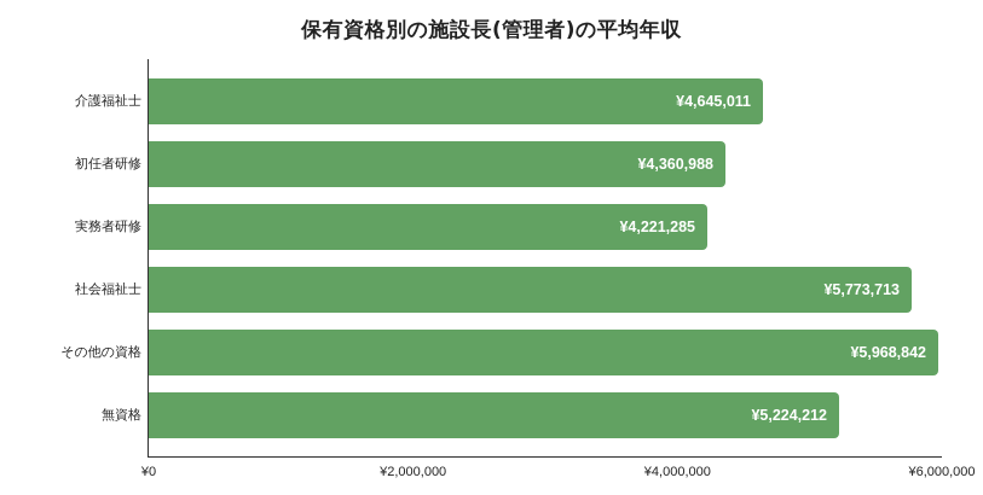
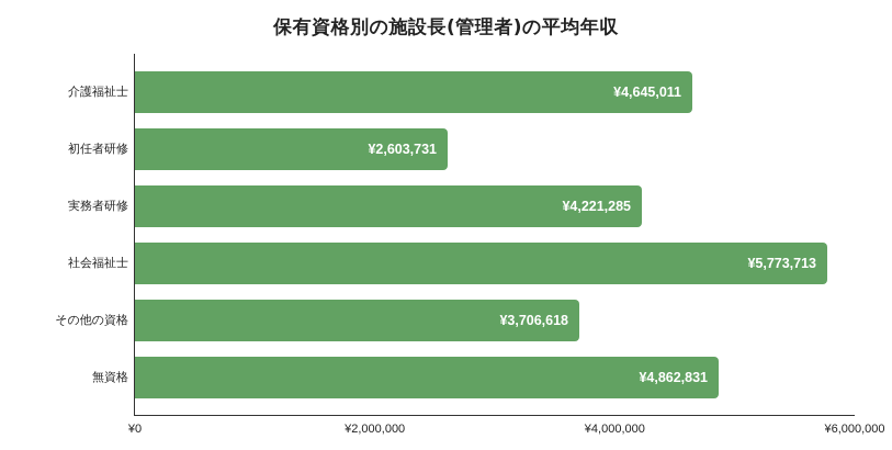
初任者研修: ¥4,360,988 -> ¥2,603,731
その他の資格: ¥5,968,842 -> ¥3,706,618
無資格: ¥5,224,212 -> ¥4,862,831
